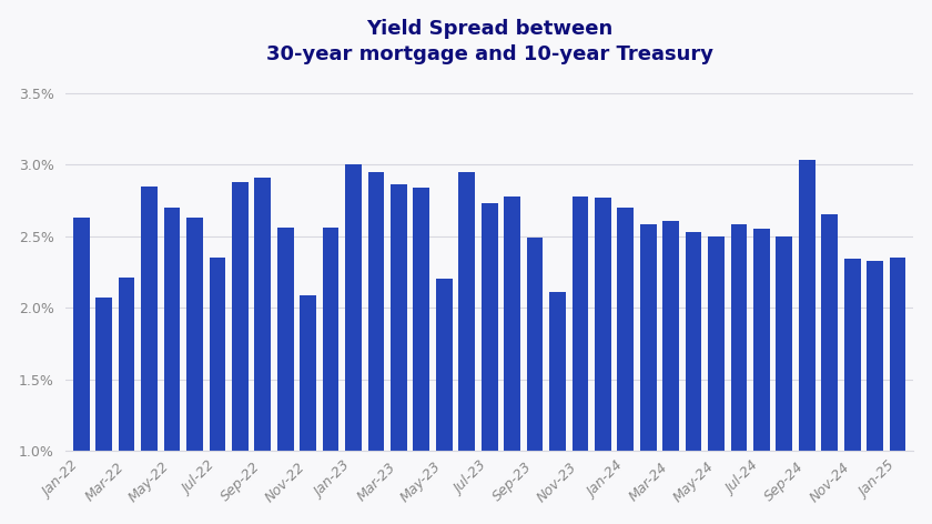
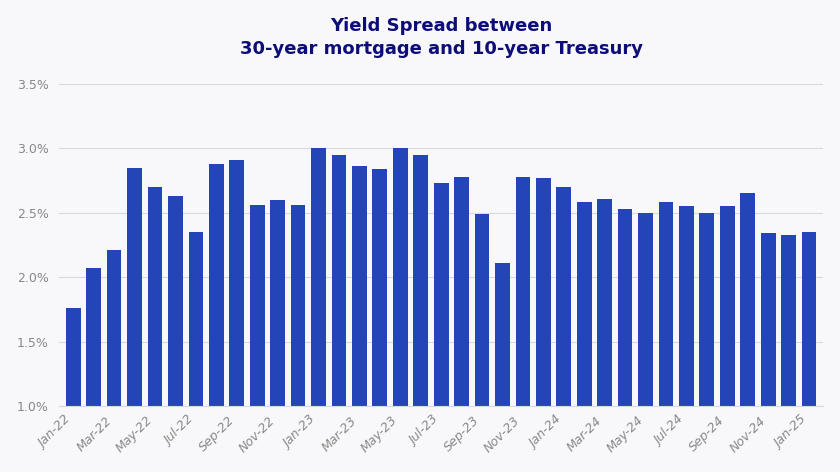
Jan-22: 2.63% -> 1.76%
Nov-22: 2.09% -> 2.60%
May-23: 2.20% -> 3.00%
Sep-24: 3.03% -> 2.55%
